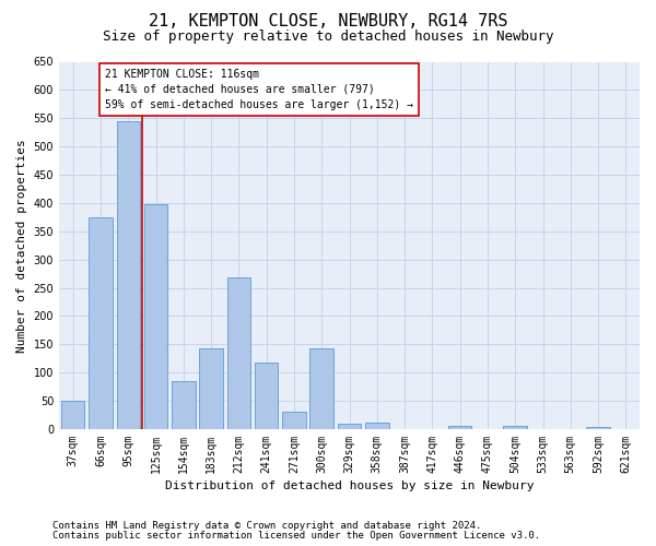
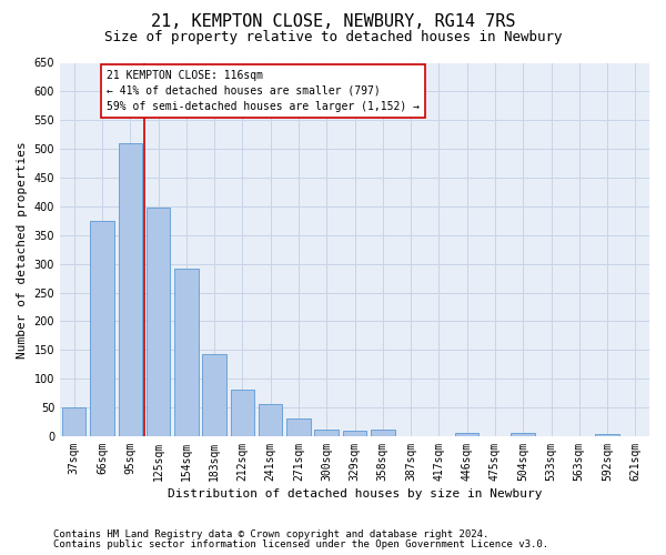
95sqm: 544 -> 510
154sqm: 84 -> 291
212sqm: 268 -> 82
241sqm: 118 -> 55
300sqm: 142 -> 11
